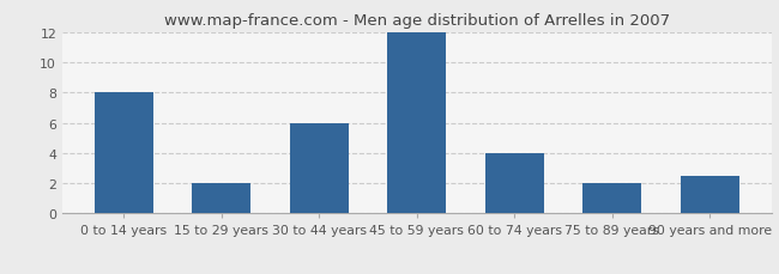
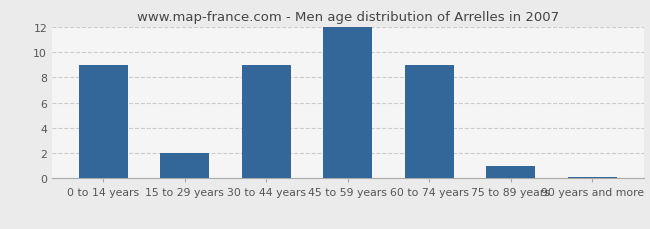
0 to 14 years: 8.0 -> 9.0
30 to 44 years: 6.0 -> 9.0
60 to 74 years: 4.0 -> 9.0
75 to 89 years: 2.0 -> 1.0
90 years and more: 2.5 -> 0.1
